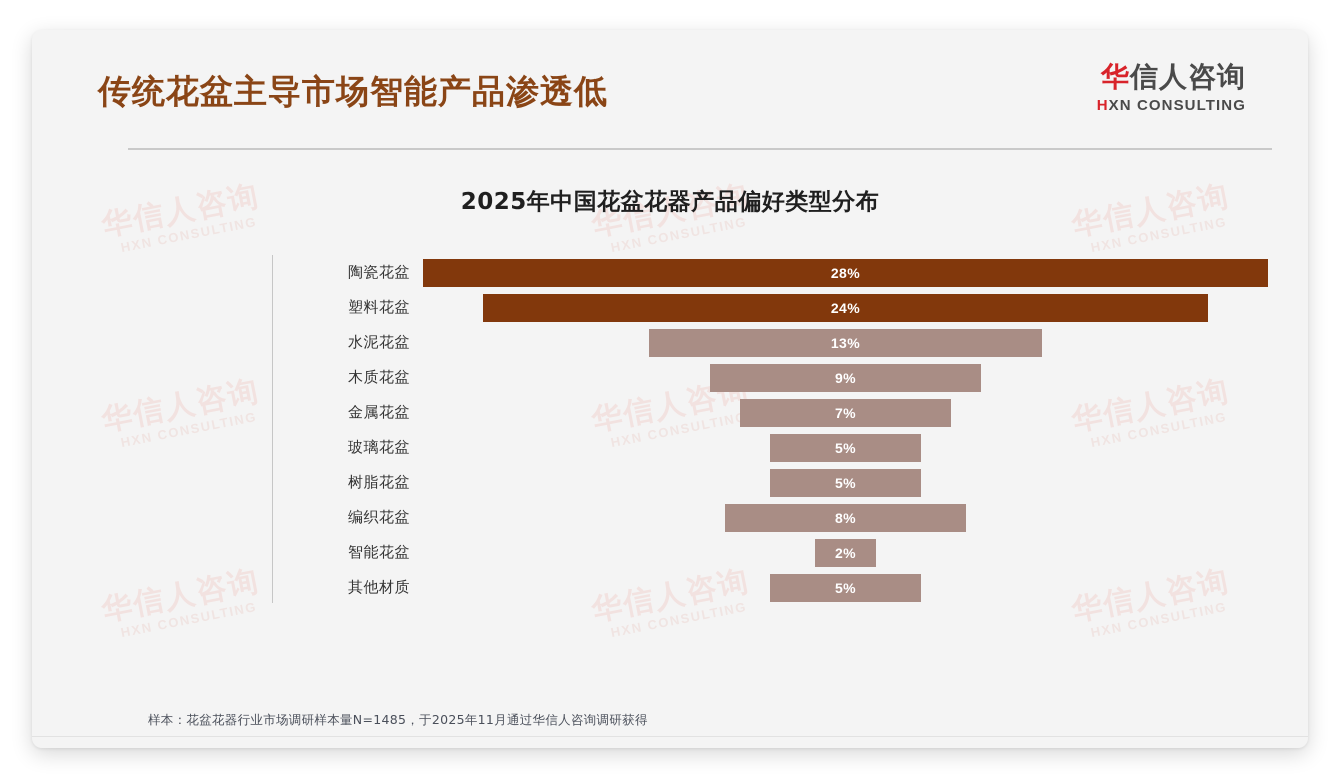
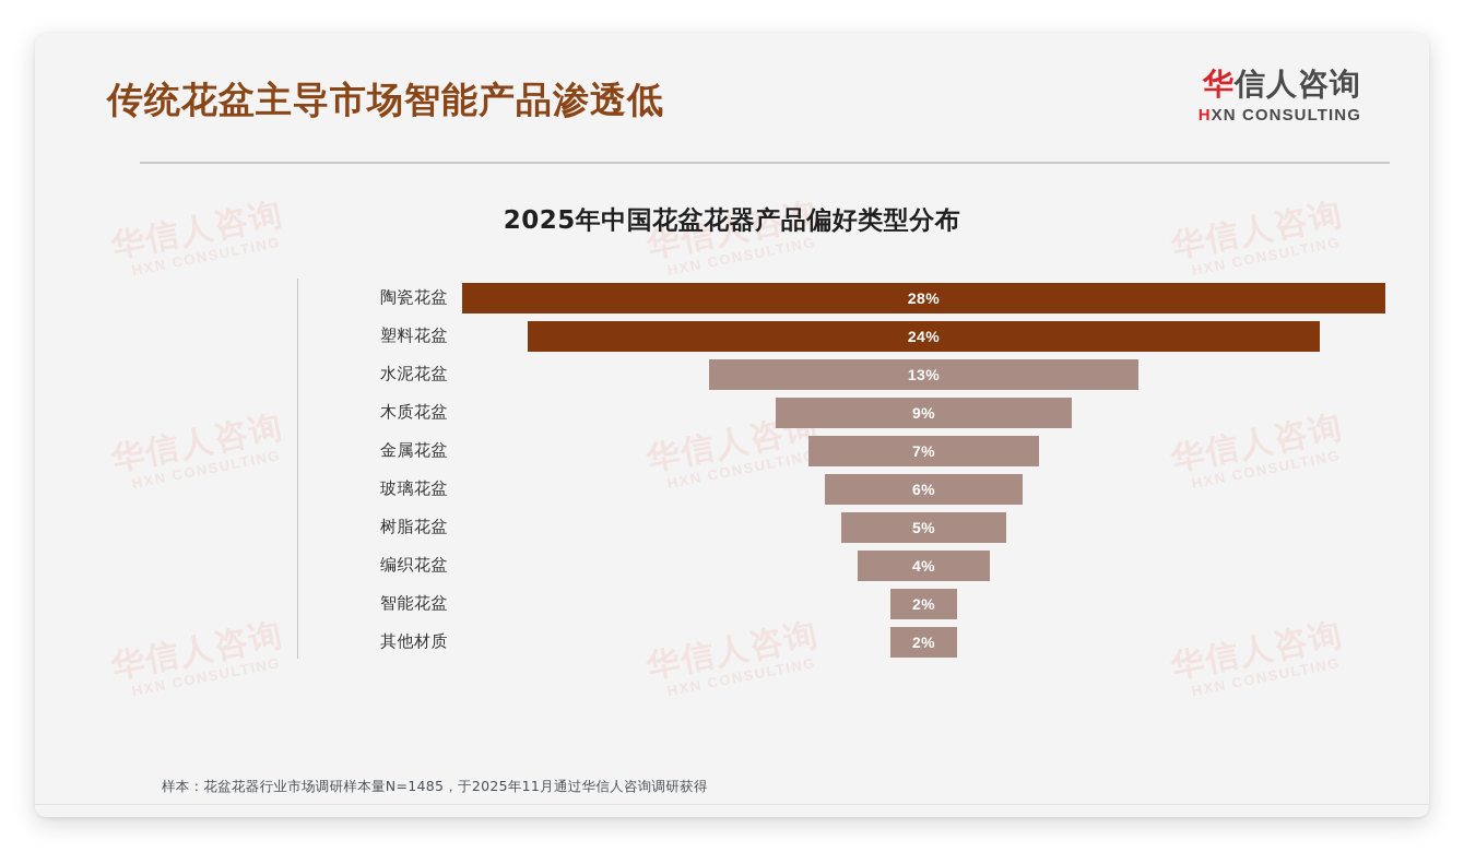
玻璃花盆: 5% -> 6%
编织花盆: 8% -> 4%
其他材质: 5% -> 2%
